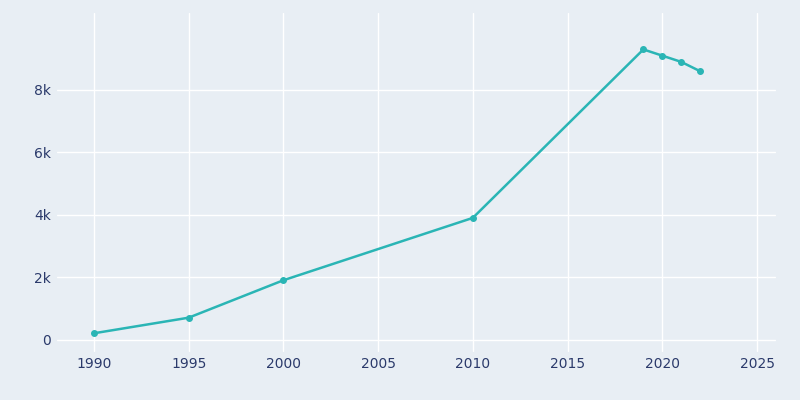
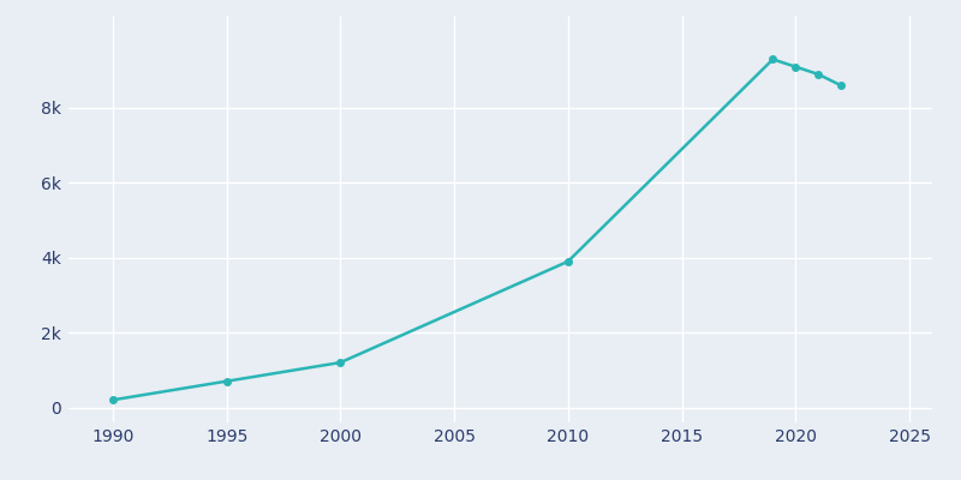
2000: 1.9k -> 1.2k
